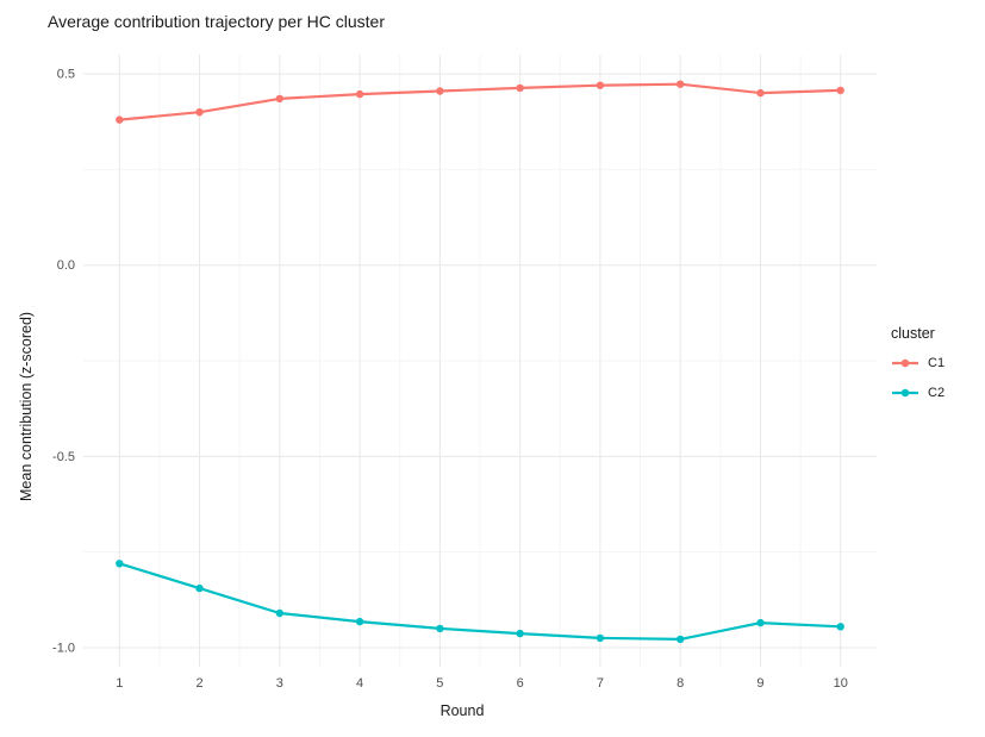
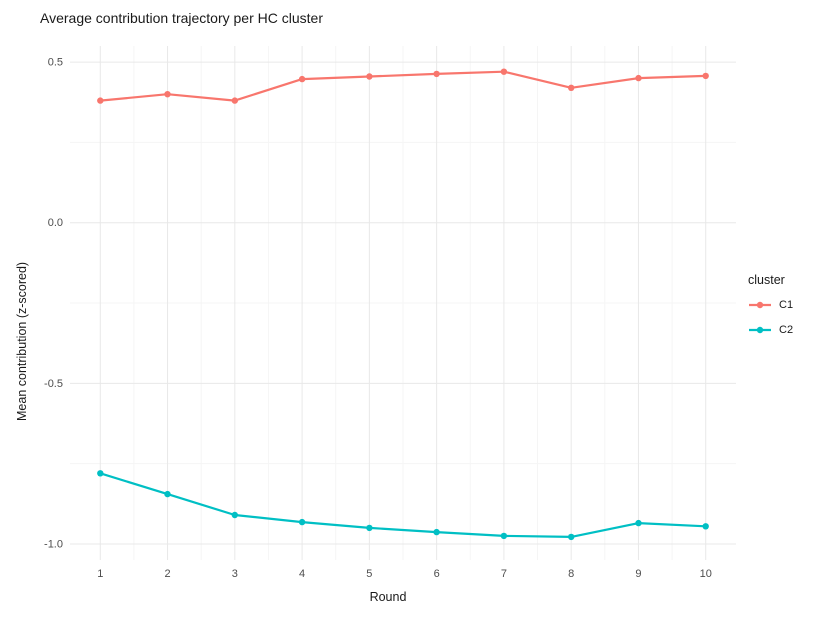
C1/3: 0.43 -> 0.38
C1/8: 0.47 -> 0.42
